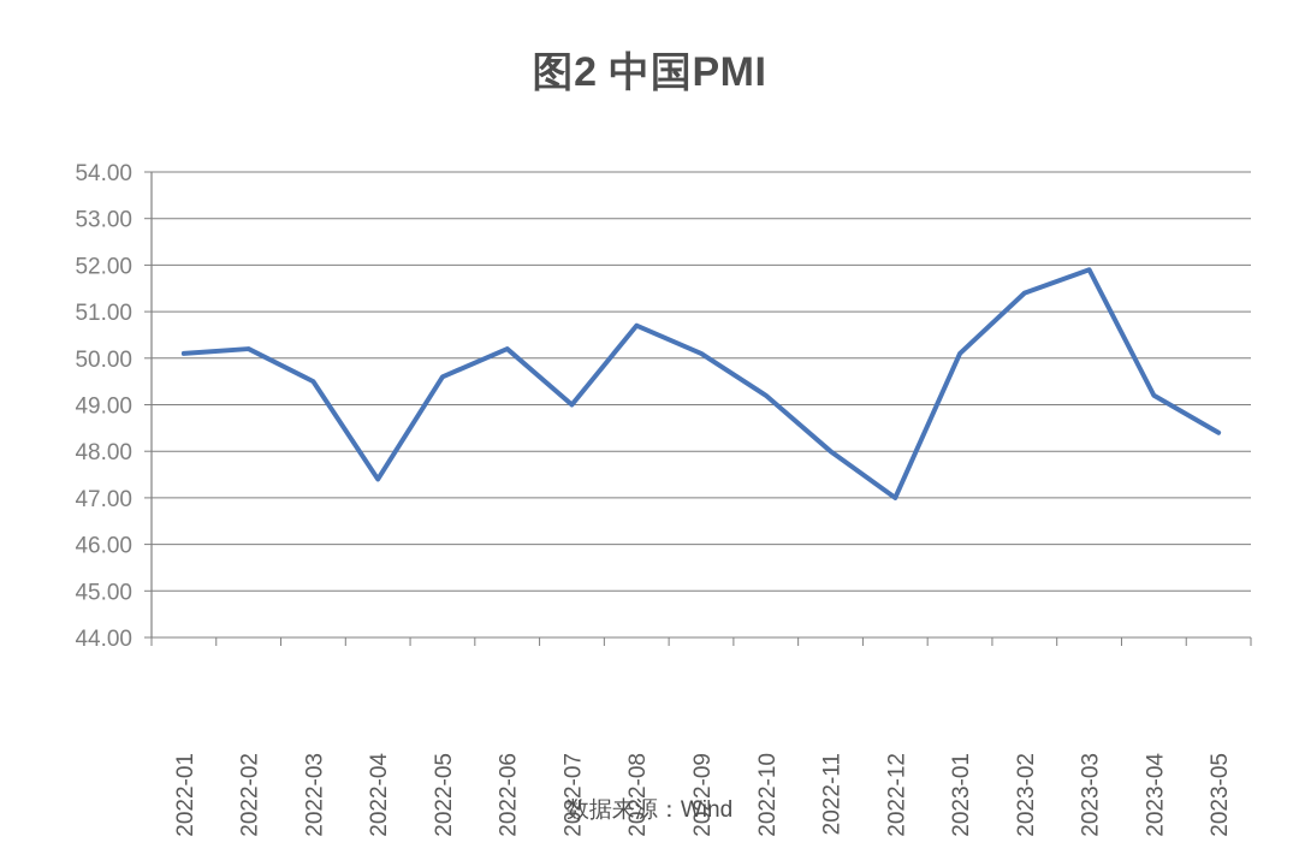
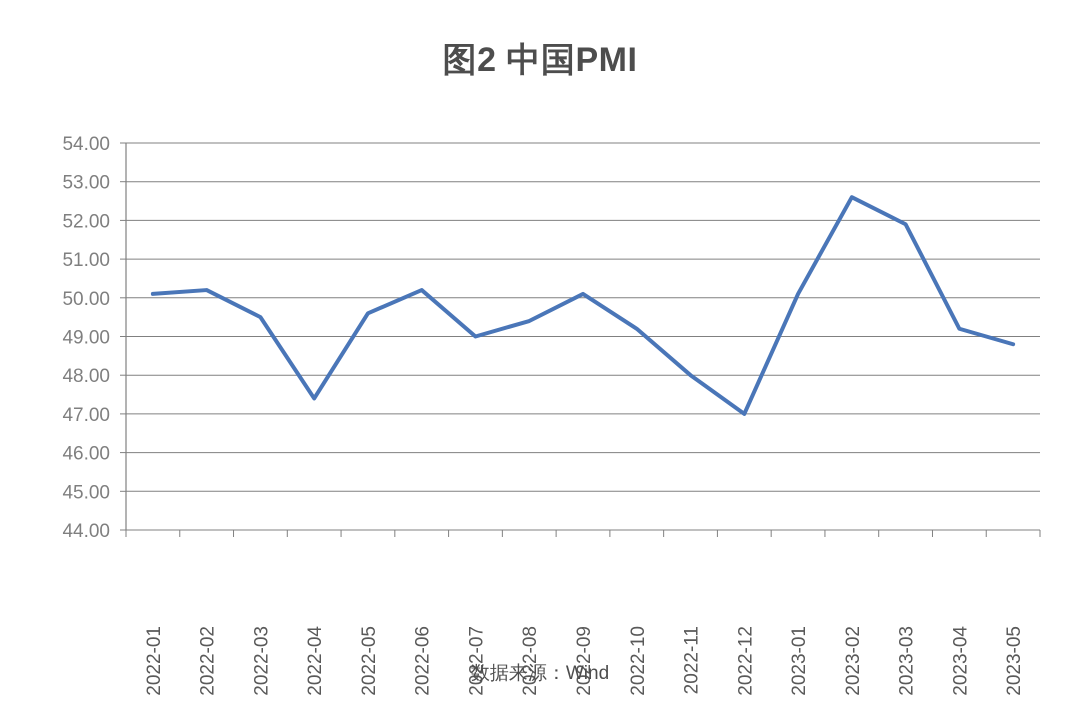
2022-08: 50.7 -> 49.4
2023-02: 51.4 -> 52.6
2023-05: 48.4 -> 48.8
